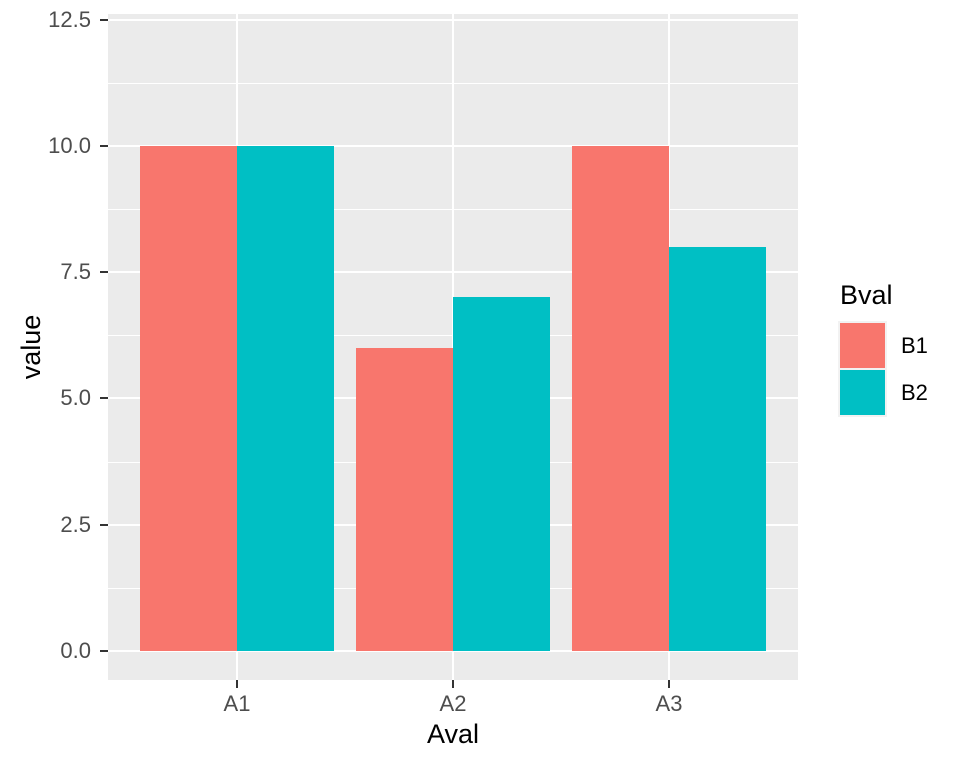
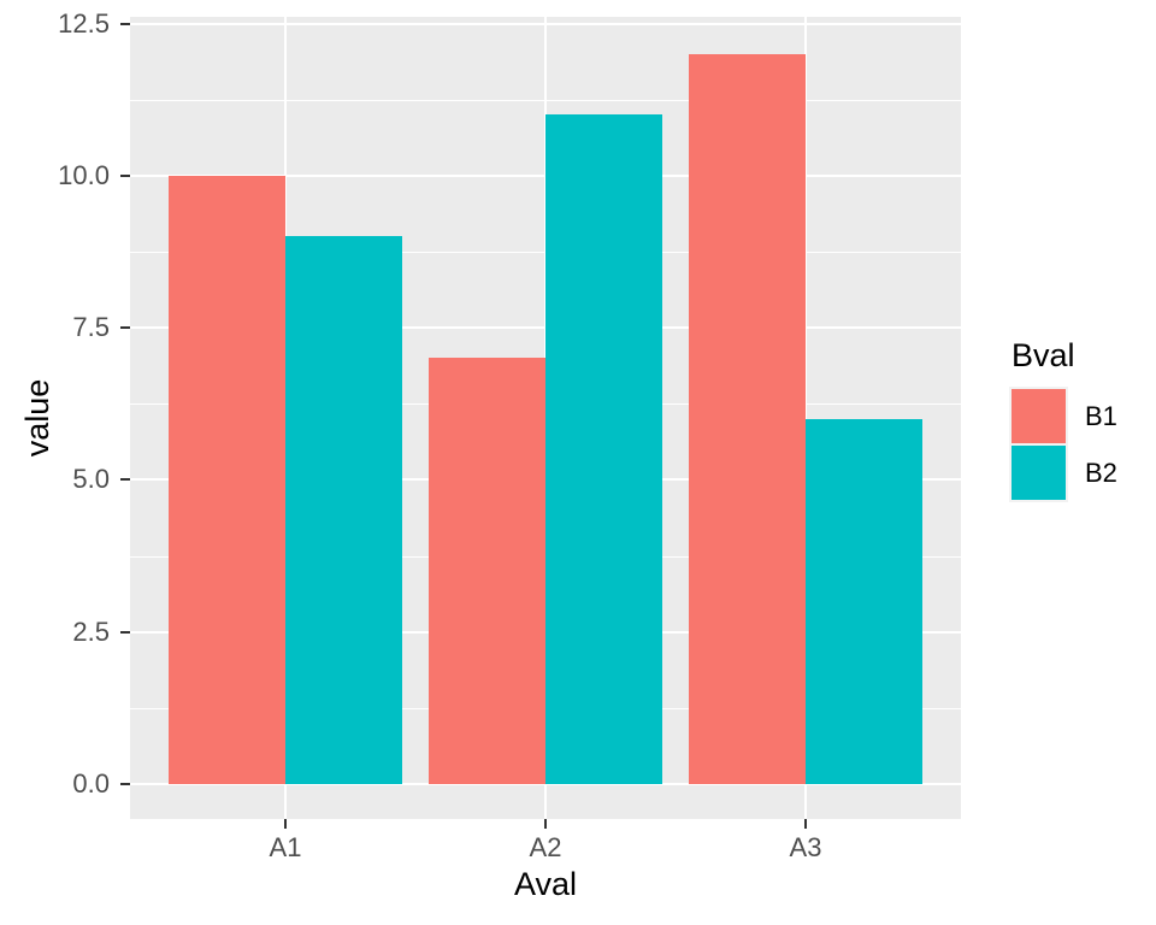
B2/A1: 10 -> 9
B1/A2: 6 -> 7
B2/A2: 7 -> 11
B1/A3: 10 -> 12
B2/A3: 8 -> 6
